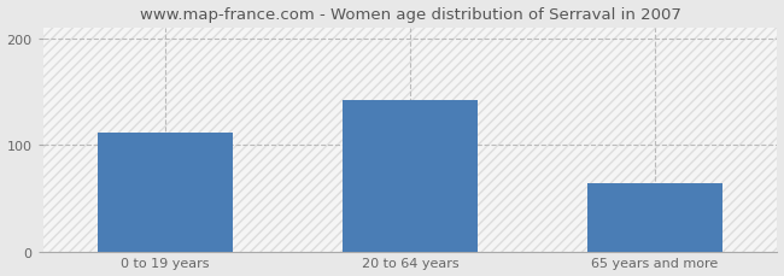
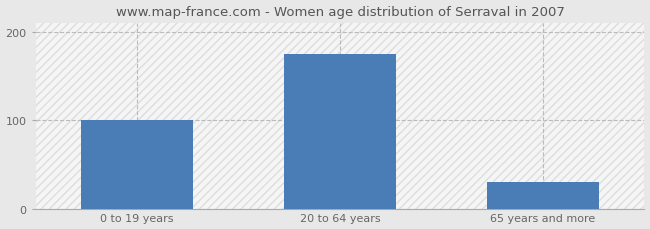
0 to 19 years: 112 -> 100
20 to 64 years: 142 -> 175
65 years and more: 64 -> 30
